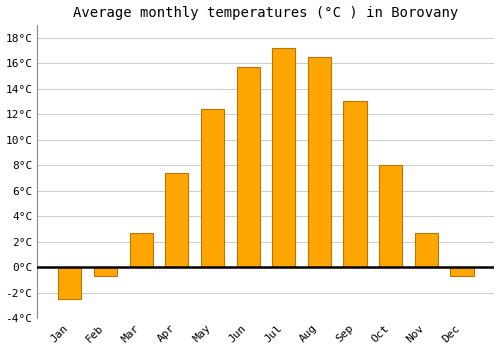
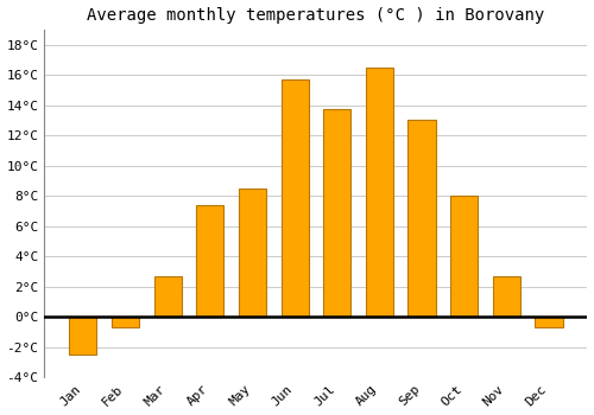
May: 12.4°C -> 8.5°C
Jul: 17.2°C -> 13.7°C
